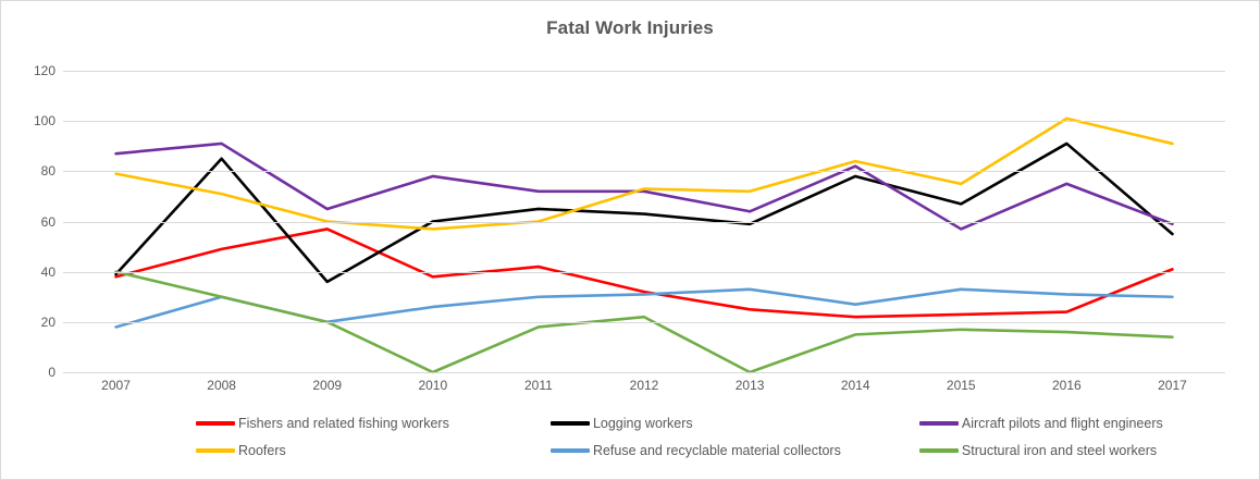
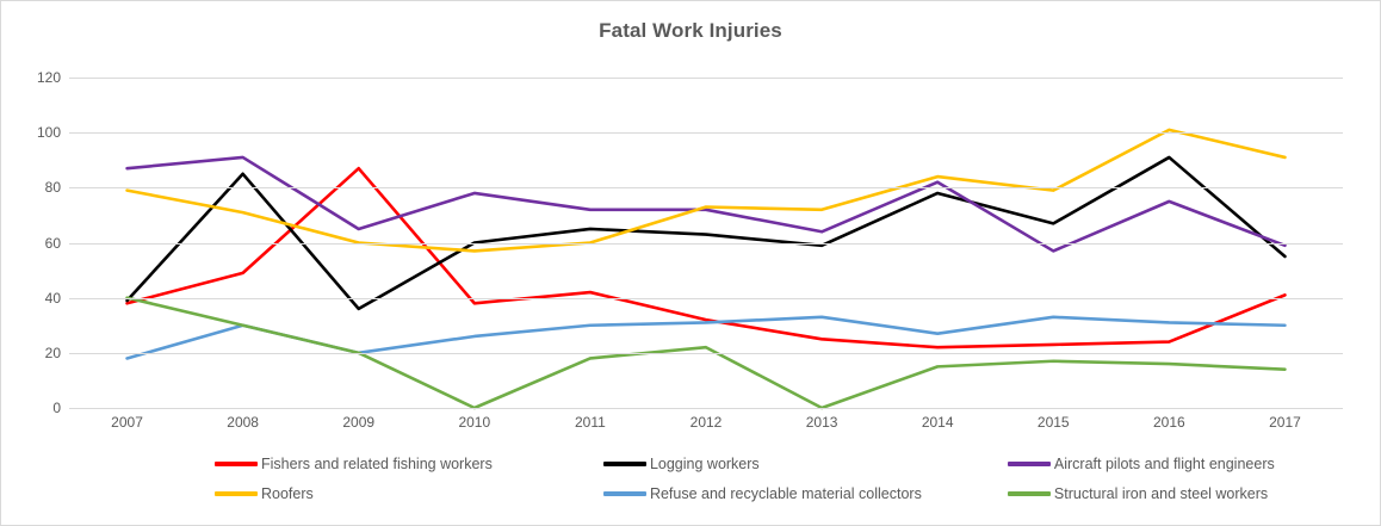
Fishers and related fishing workers/2009: 57 -> 87
Roofers/2015: 75 -> 79
